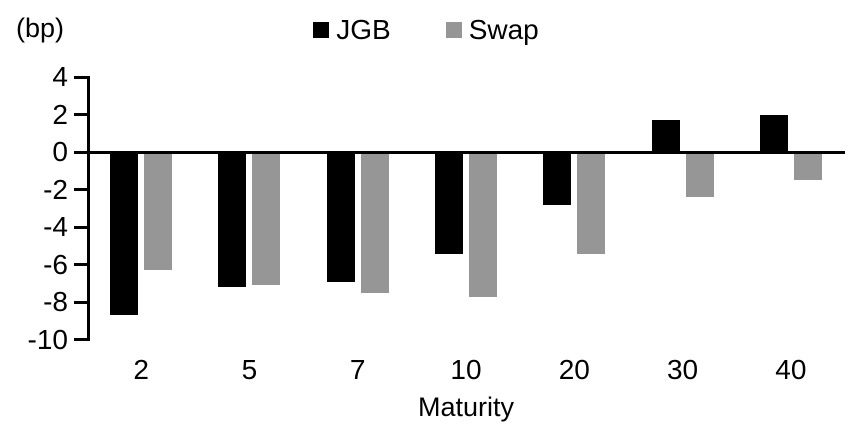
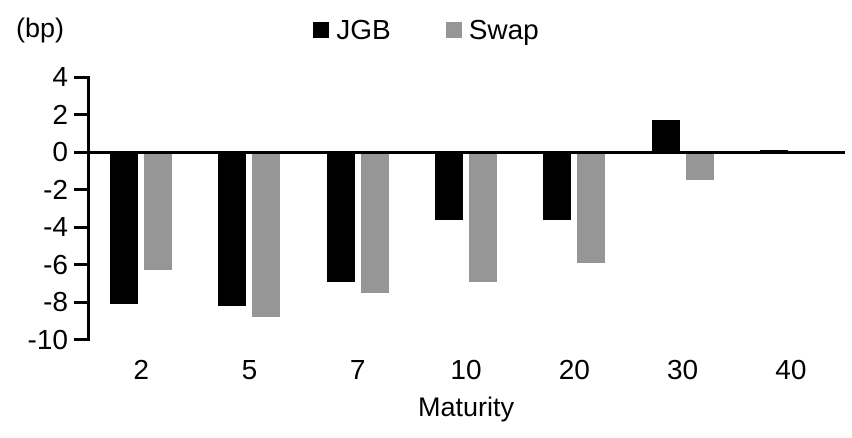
JGB/2: -8.7 -> -8.1
JGB/5: -7.2 -> -8.2
Swap/5: -7.1 -> -8.8
JGB/10: -5.4 -> -3.6
Swap/10: -7.7 -> -6.9
JGB/20: -2.8 -> -3.6
Swap/20: -5.4 -> -5.9
Swap/30: -2.4 -> -1.5
JGB/40: 2.0 -> 0.1
Swap/40: -1.5 -> -0.1
